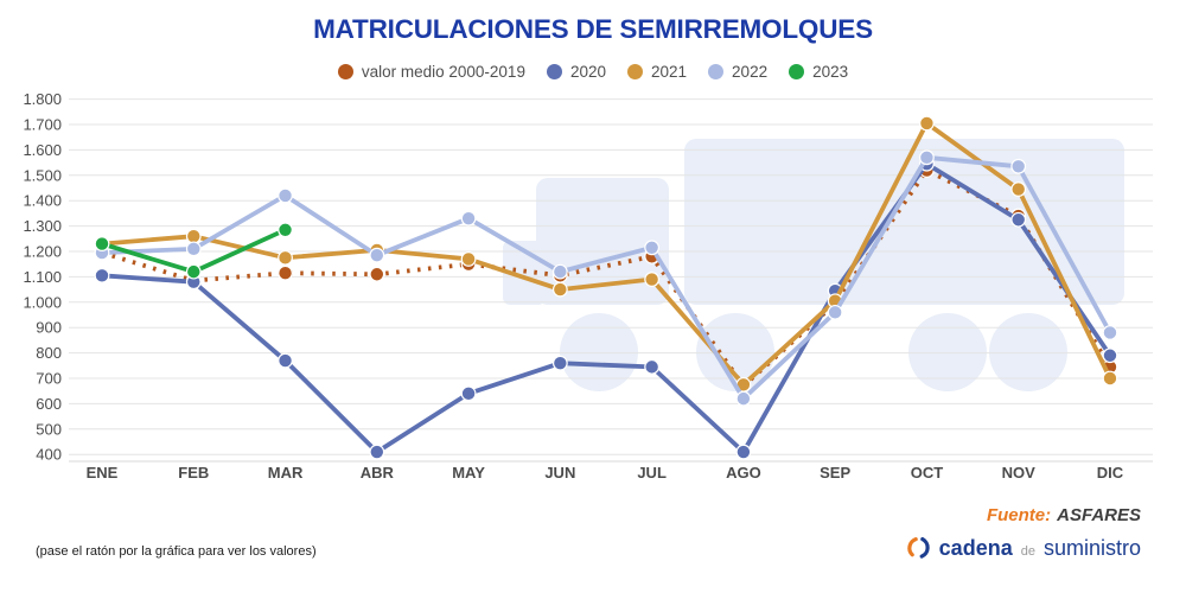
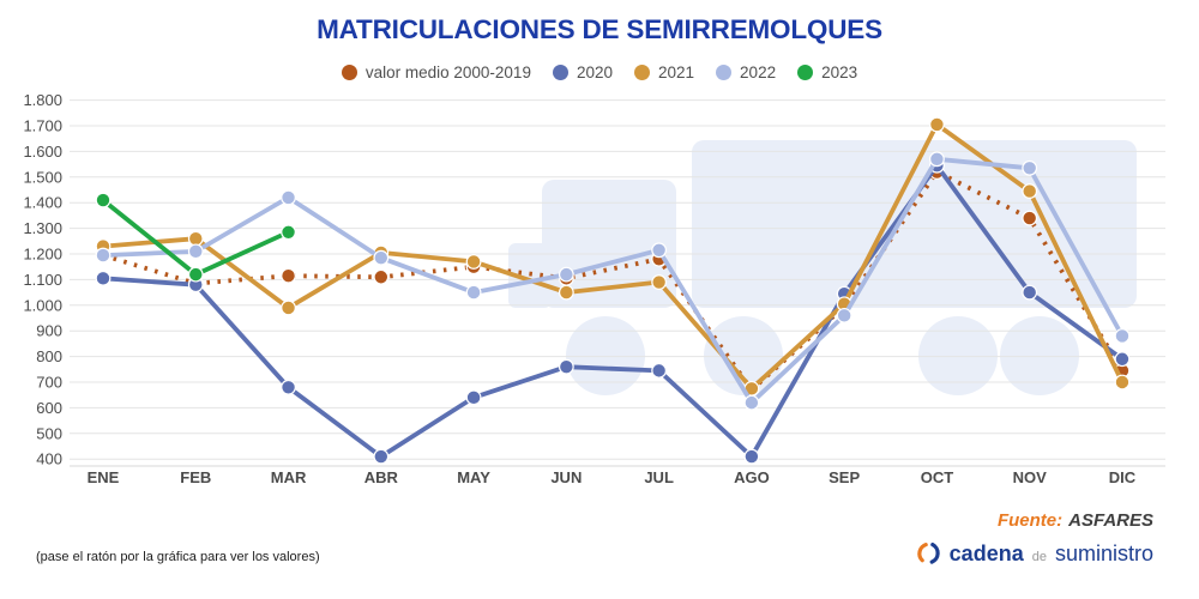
2023/ENE: 1230 -> 1410
2020/MAR: 770 -> 680
2021/MAR: 1180 -> 990
2022/MAY: 1330 -> 1050
2020/NOV: 1320 -> 1050
